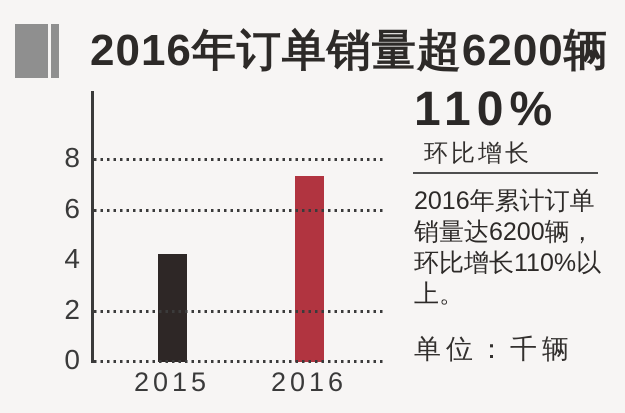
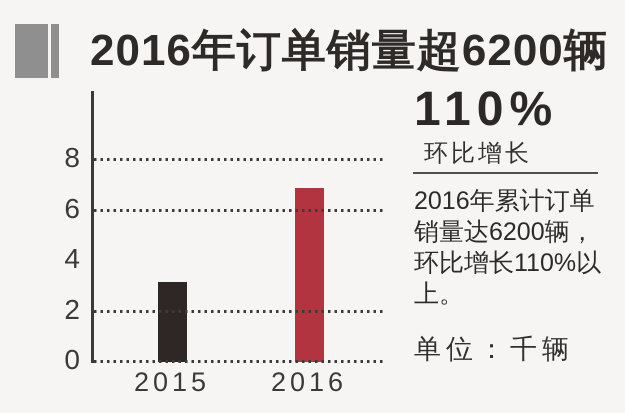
2015: 4.2 -> 3.1
2016: 7.3 -> 6.8
